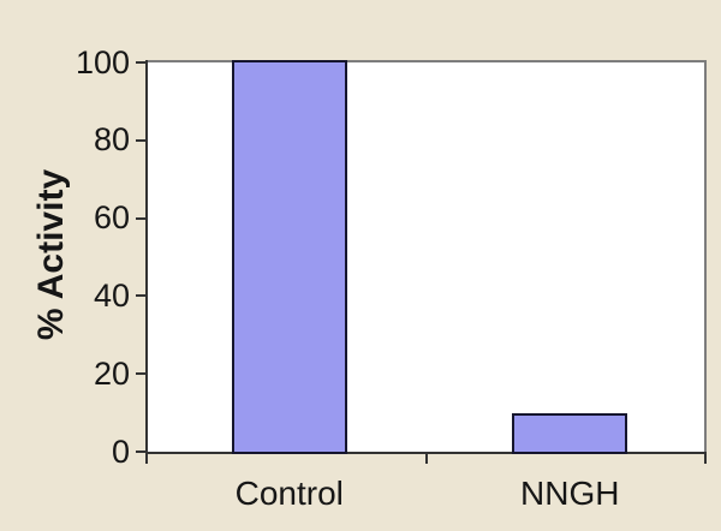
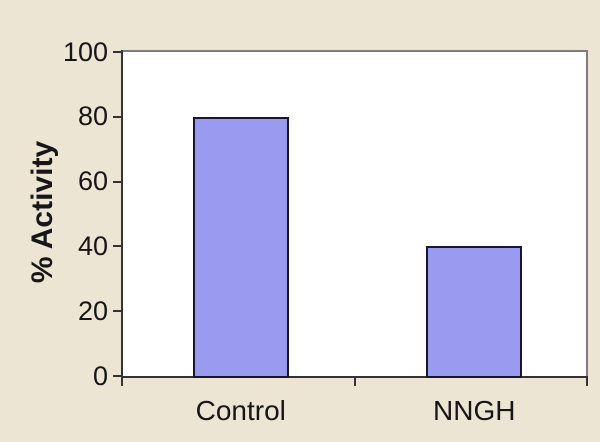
Control: 100 -> 80
NNGH: 10 -> 40
